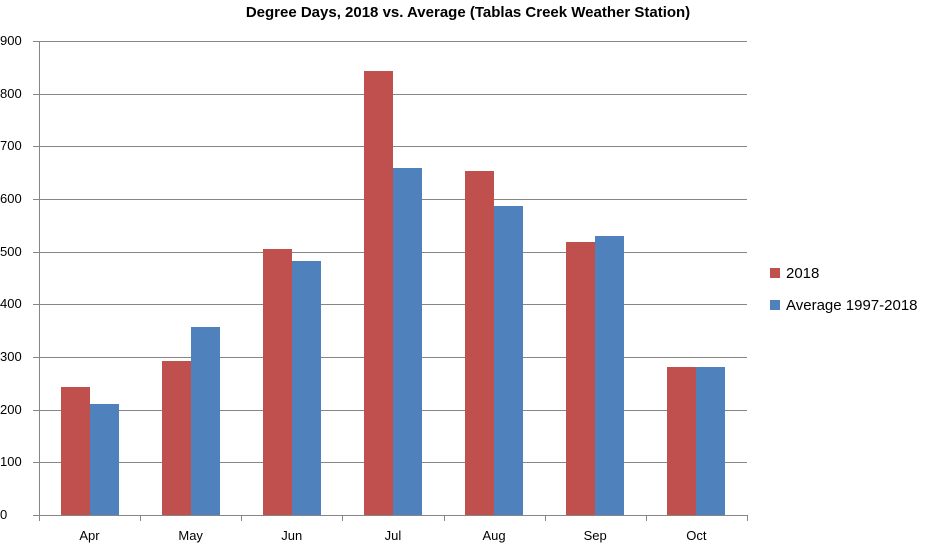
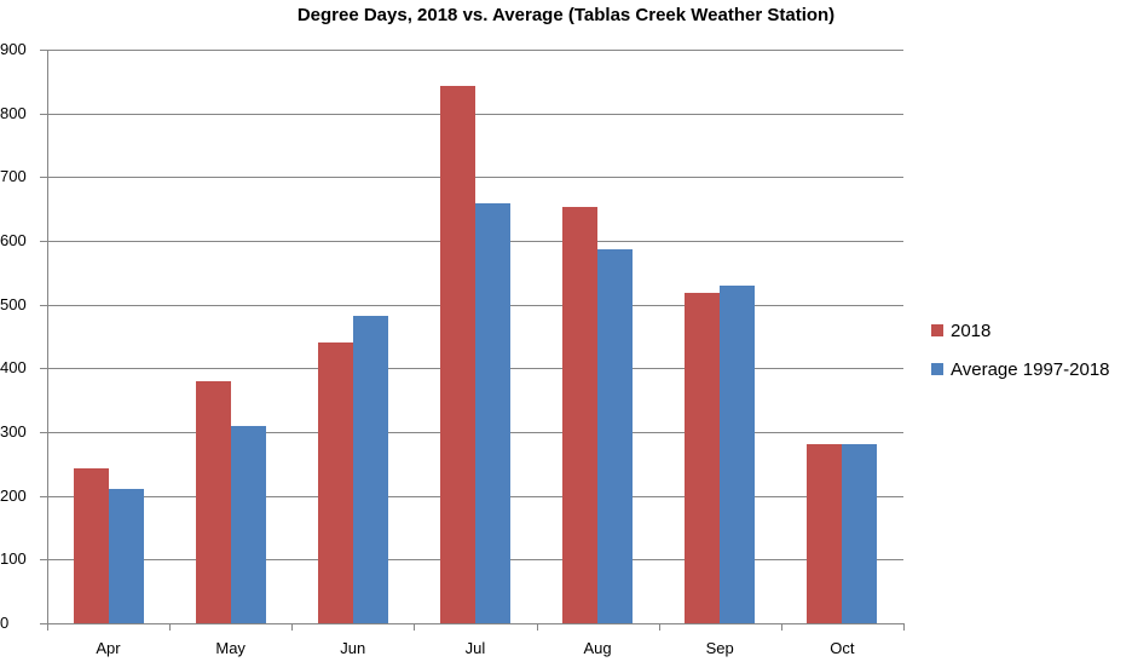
2018/May: 290 -> 380
Average 1997-2018/May: 360 -> 310
2018/Jun: 510 -> 440
